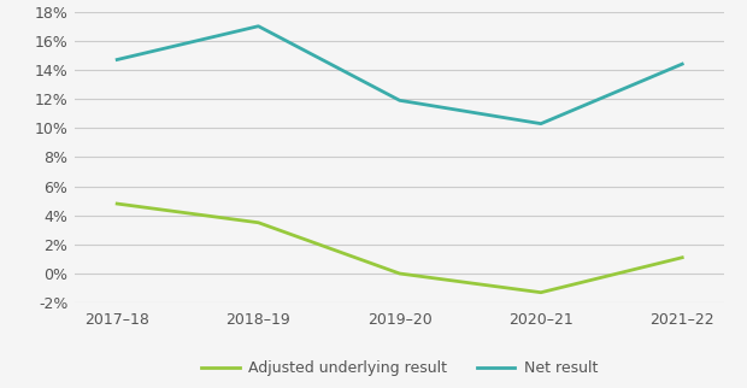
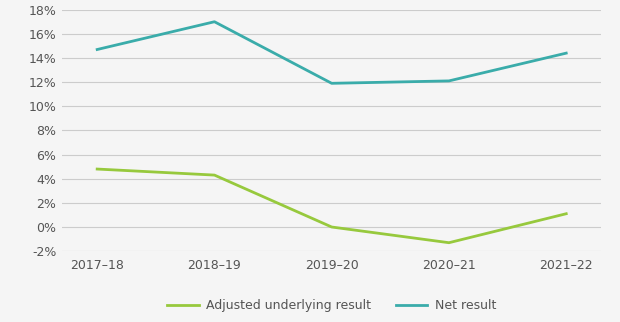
Adjusted underlying result/2018–19: 3.5% -> 4.3%
Net result/2020–21: 10.3% -> 12.1%
